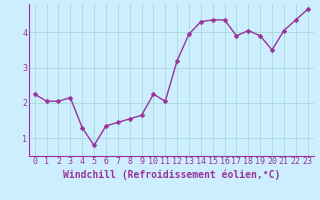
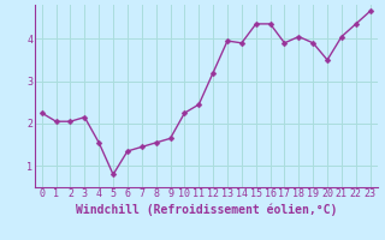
4: 1.30 -> 1.55
11: 2.05 -> 2.45
14: 4.30 -> 3.90
